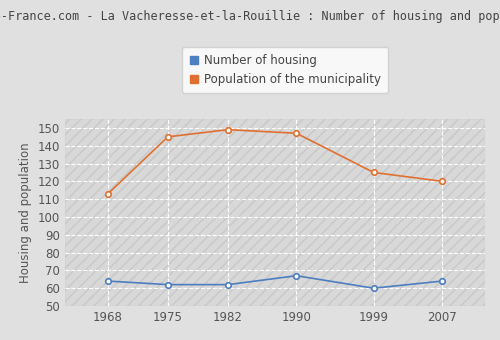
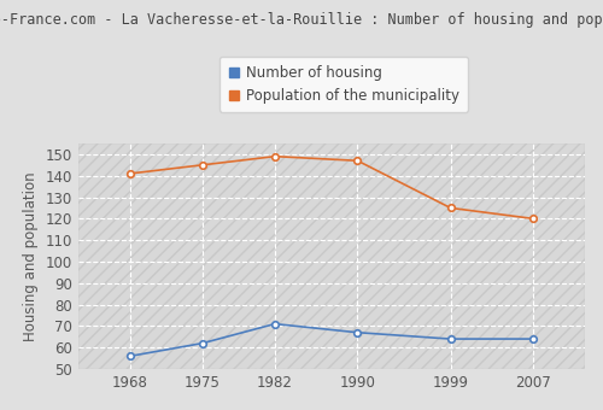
Number of housing/1968: 64 -> 56
Population of the municipality/1968: 113 -> 141
Number of housing/1982: 62 -> 71
Number of housing/1999: 60 -> 64
